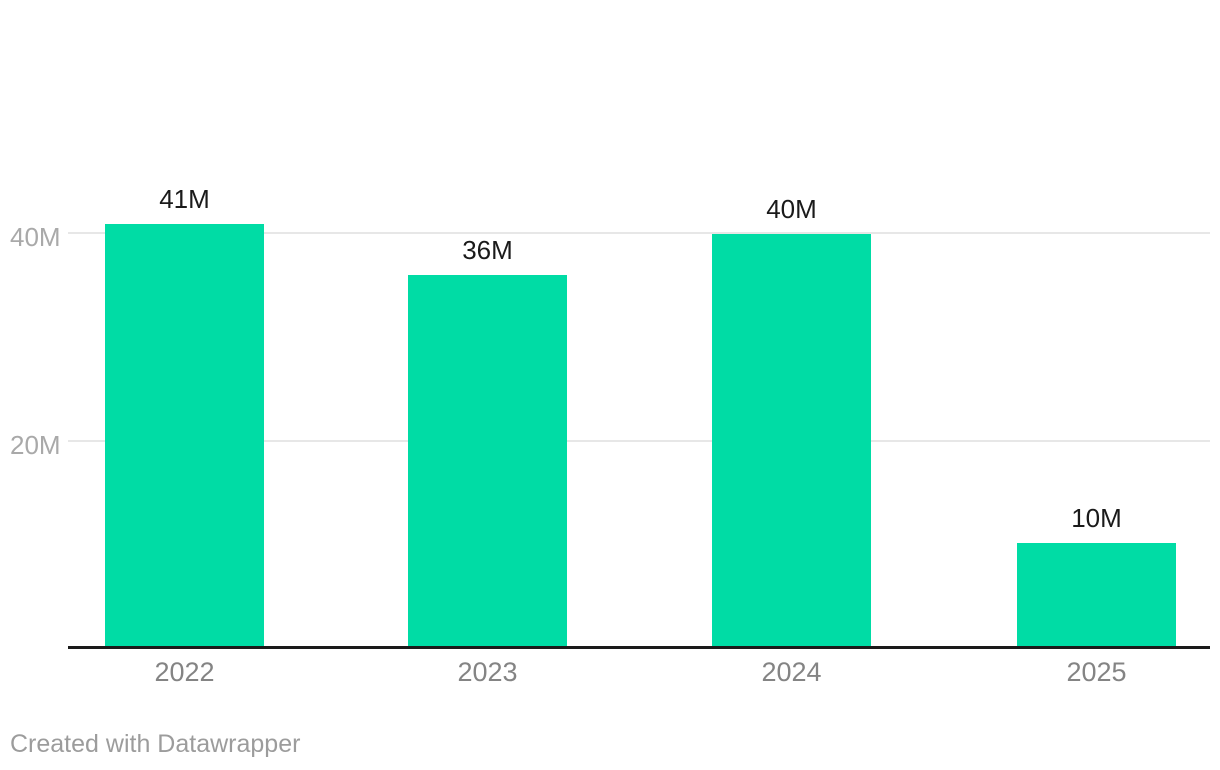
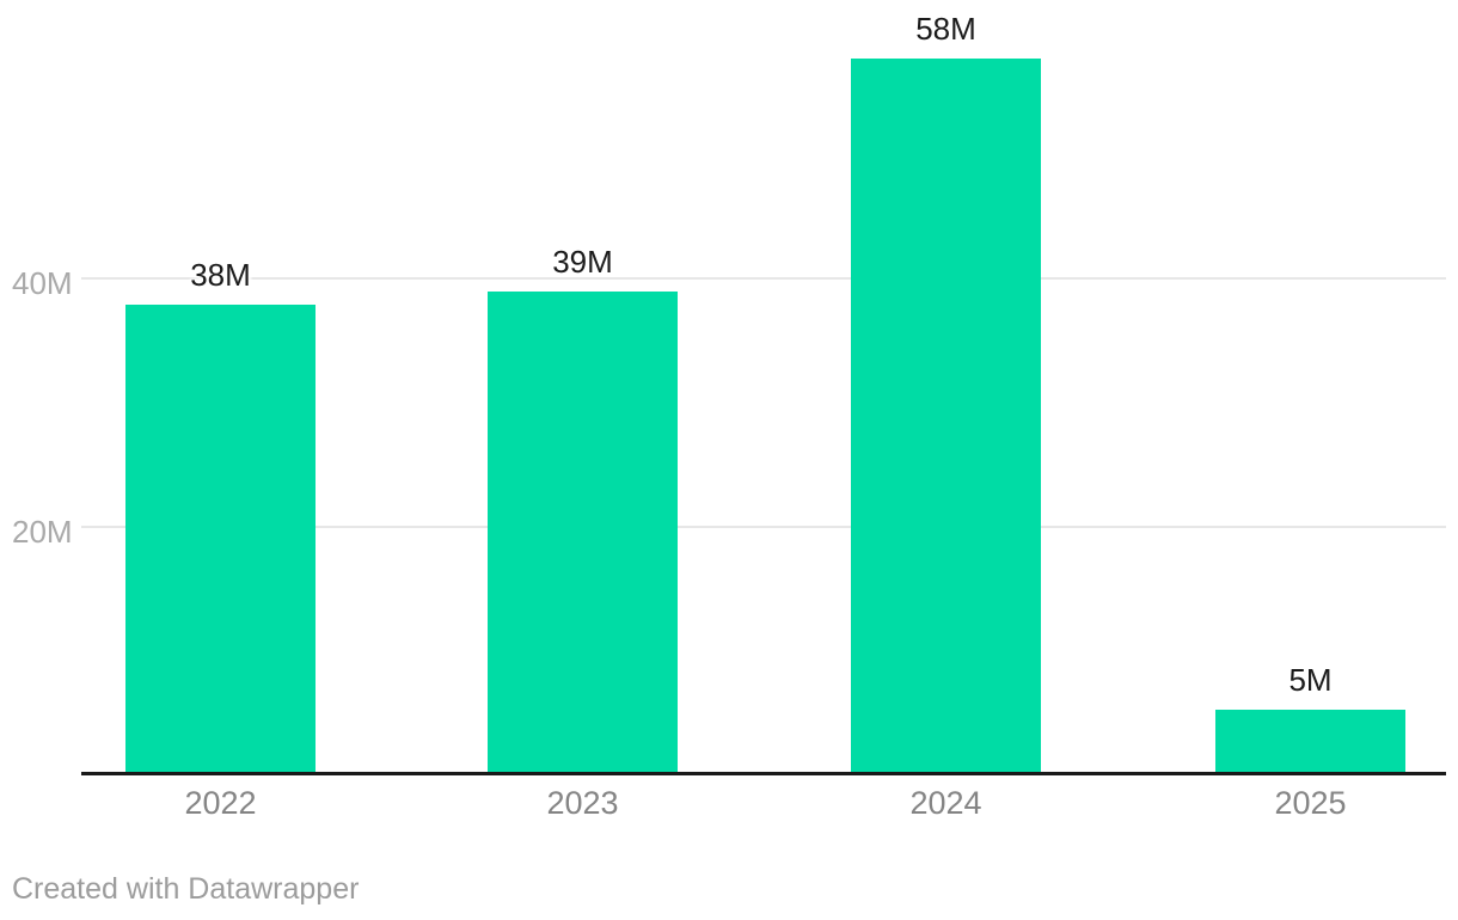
2022: 41M -> 38M
2023: 36M -> 39M
2024: 40M -> 58M
2025: 10M -> 5M
